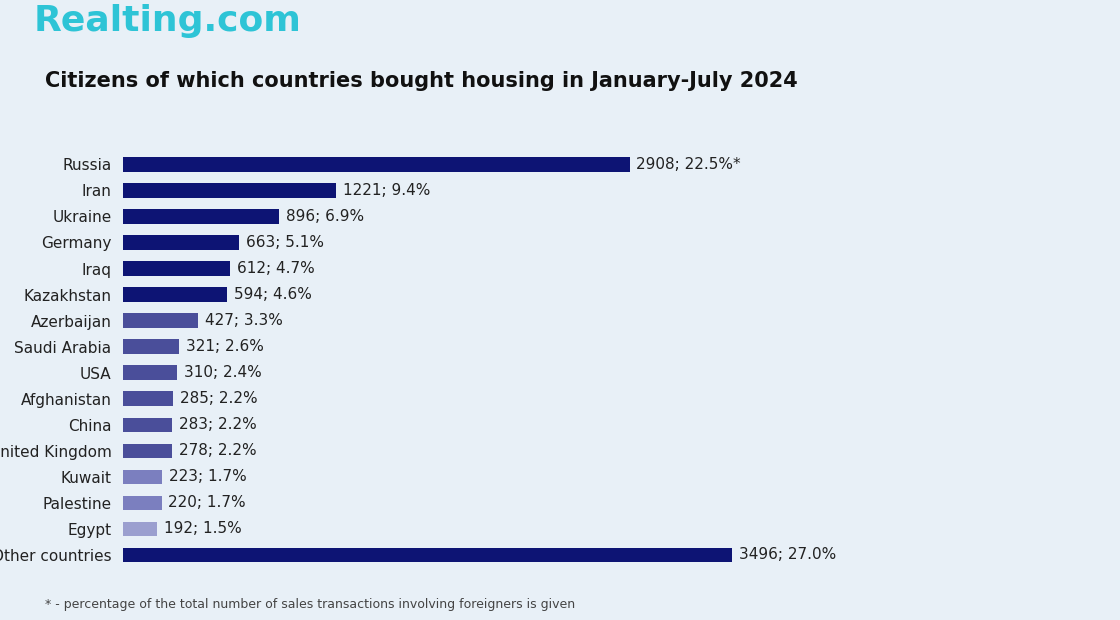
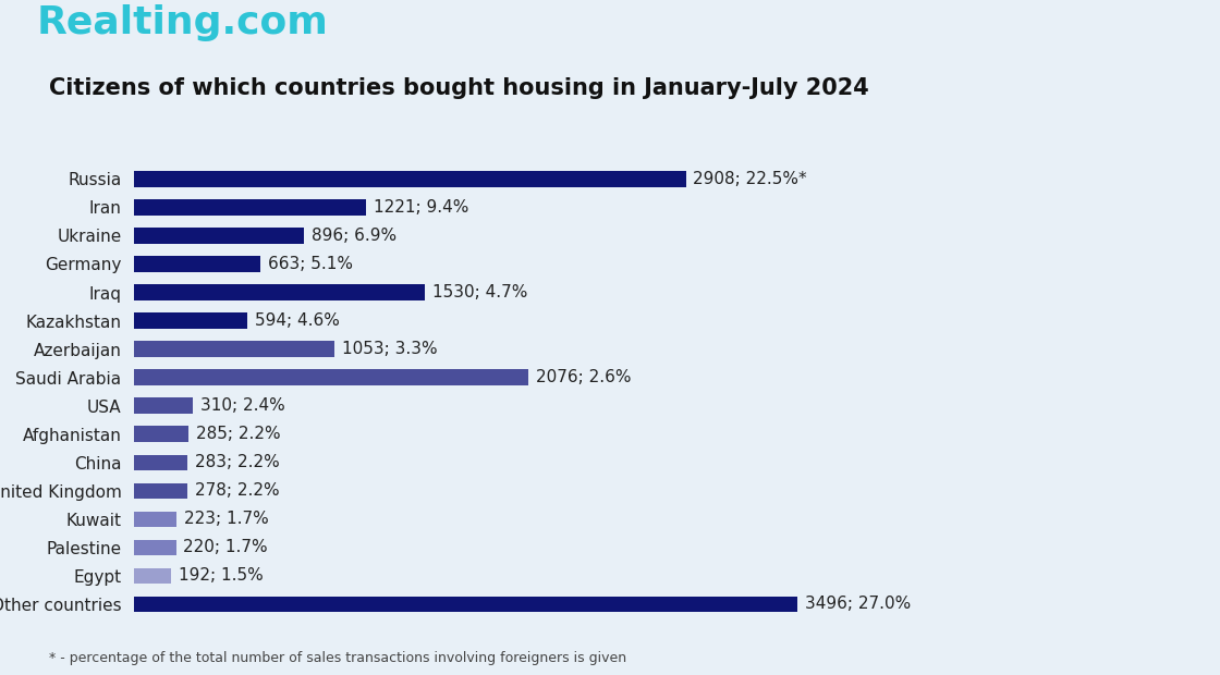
Iraq: 612; -> 1530;
Azerbaijan: 427; -> 1053;
Saudi Arabia: 321; -> 2076;
